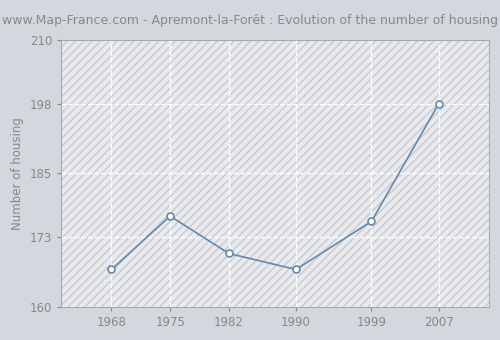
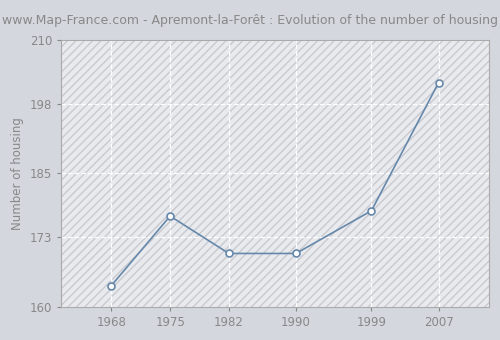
1968: 167 -> 164
1990: 167 -> 170
1999: 176 -> 178
2007: 198 -> 202
